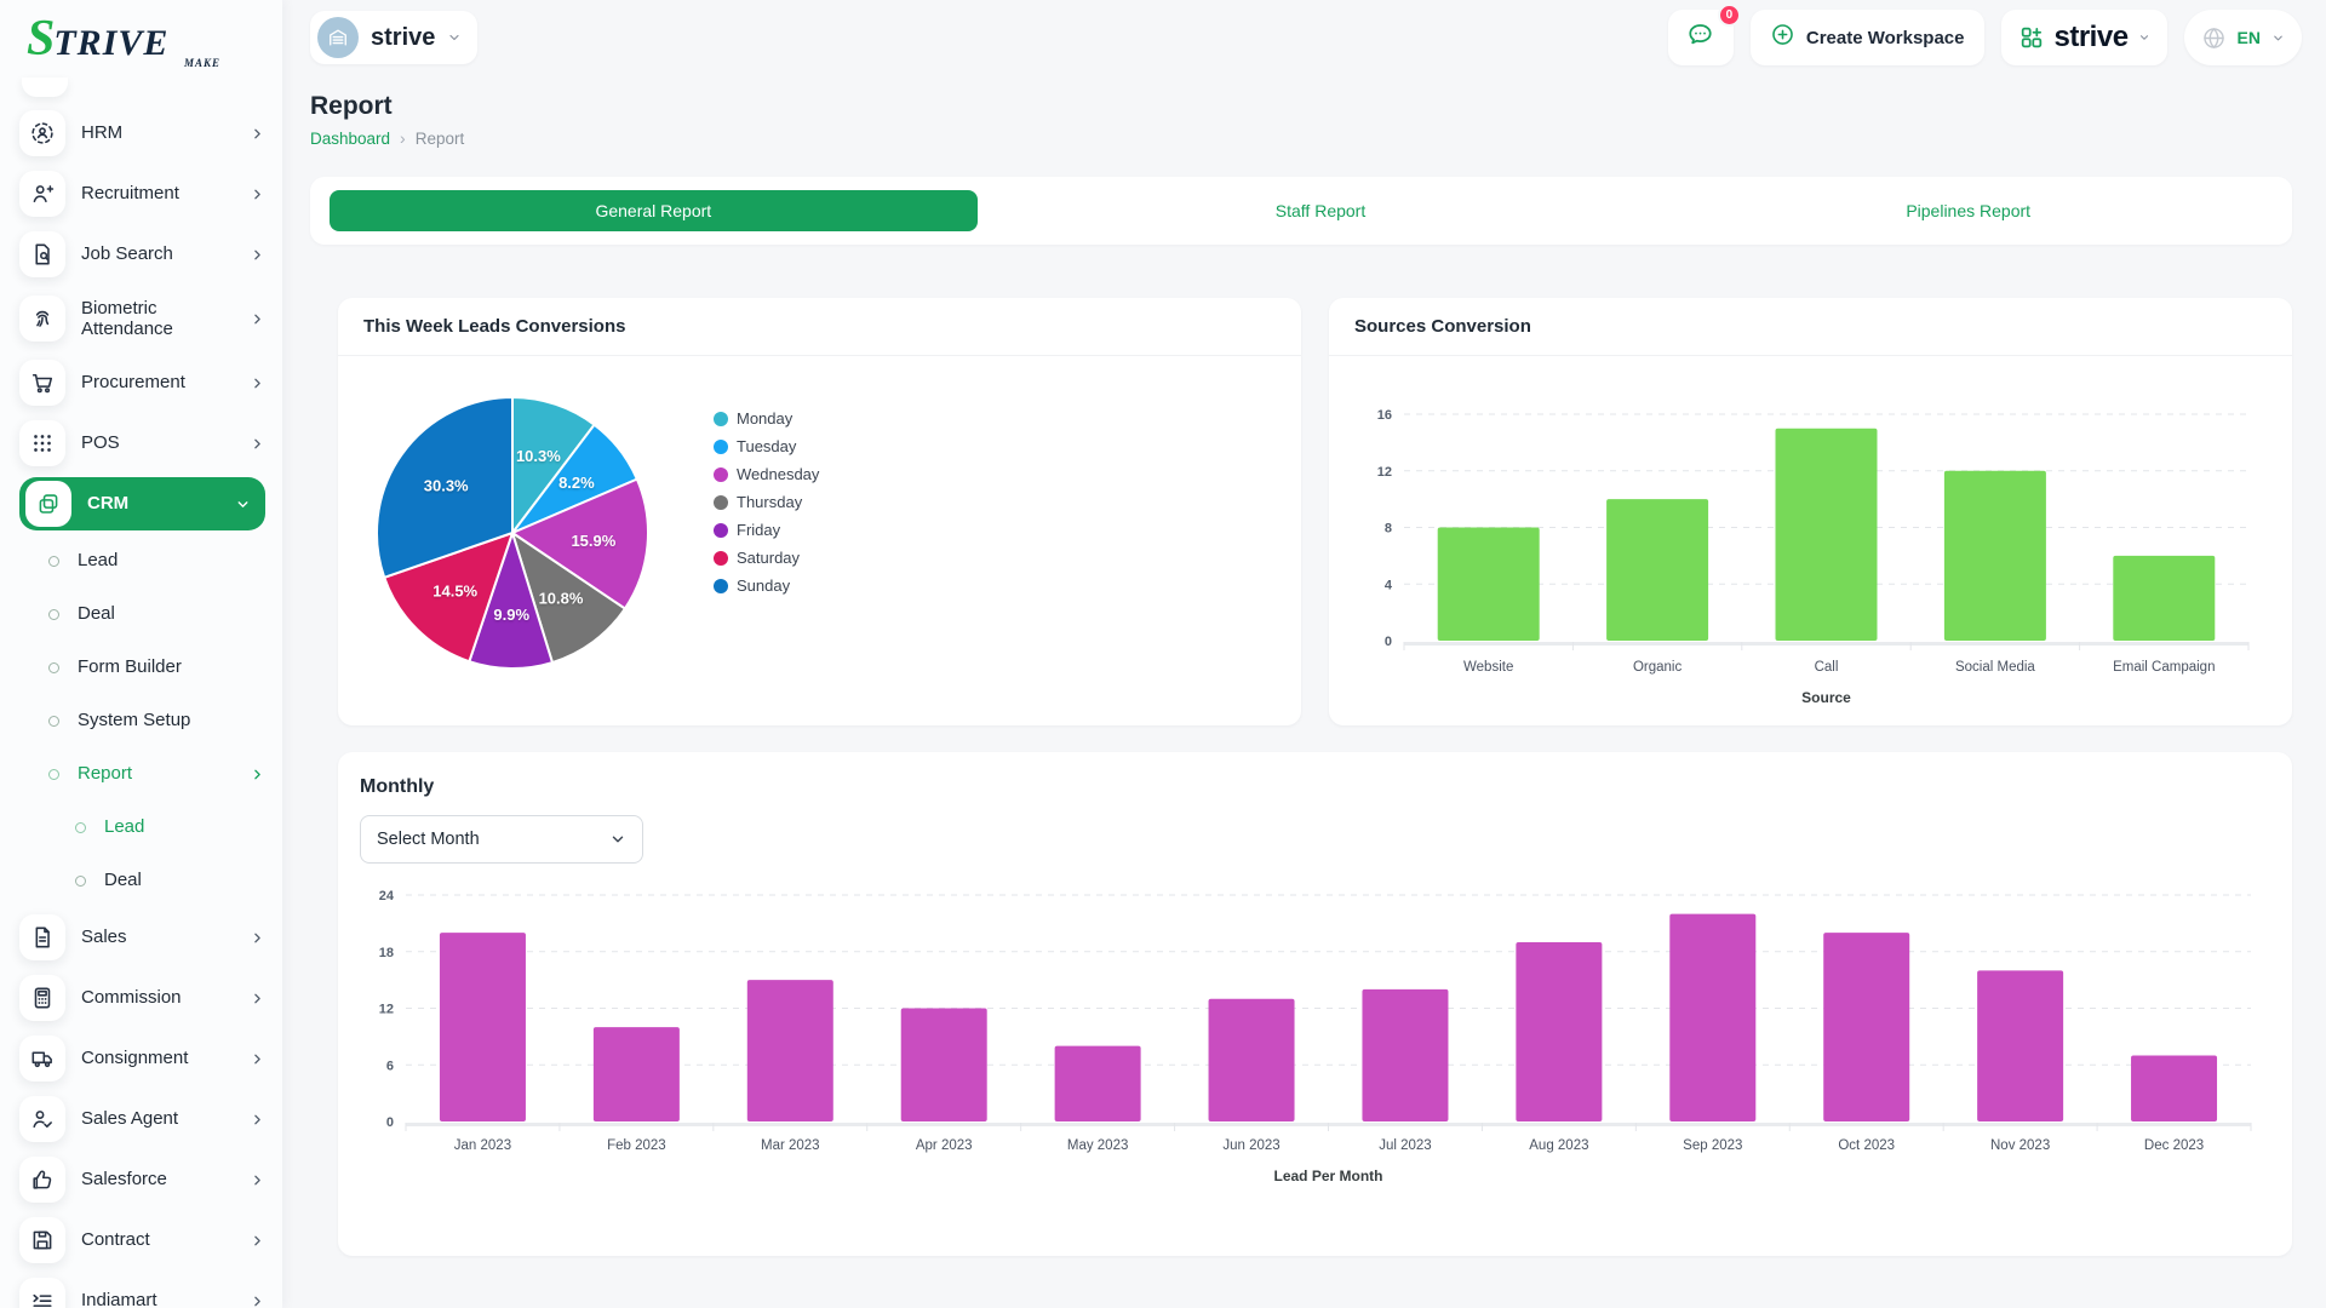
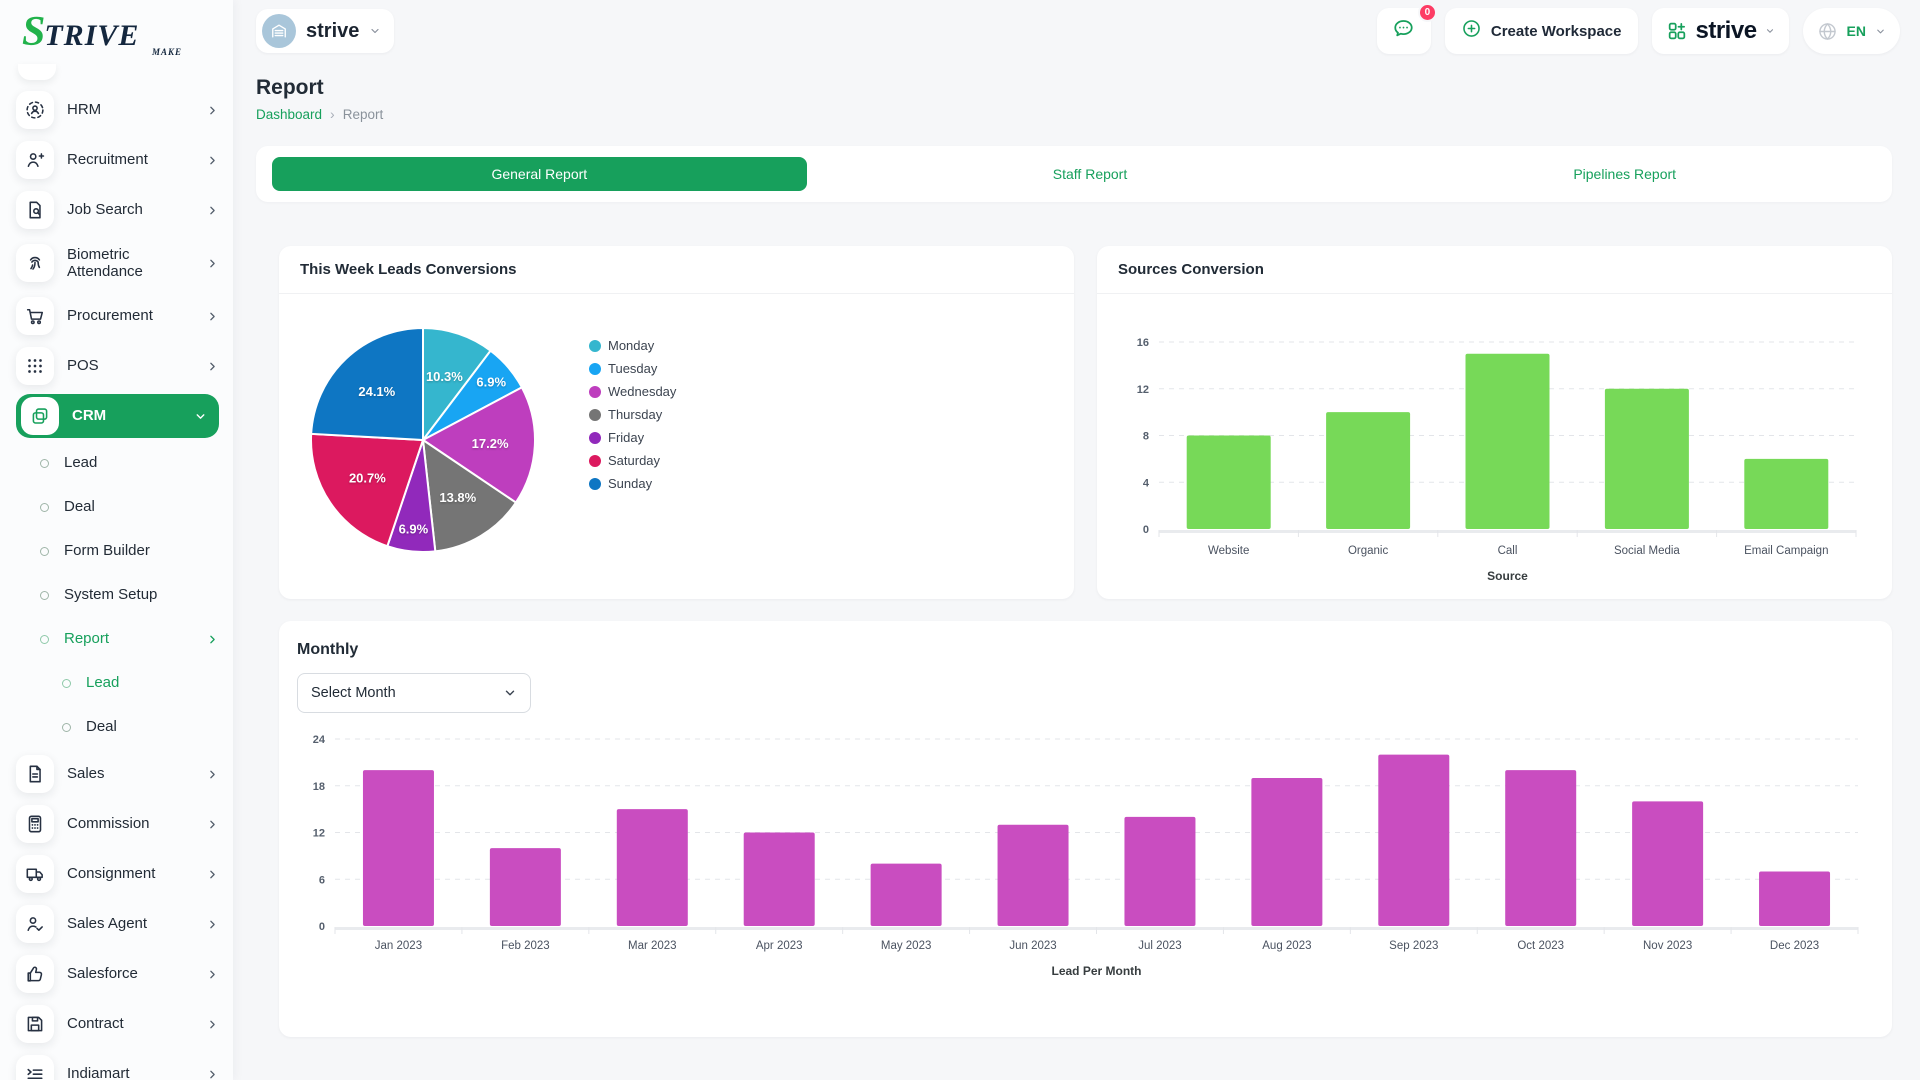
This Week Leads Conversions/Tuesday: 8.2% -> 6.9%
This Week Leads Conversions/Wednesday: 15.9% -> 17.2%
This Week Leads Conversions/Thursday: 10.8% -> 13.8%
This Week Leads Conversions/Friday: 9.9% -> 6.9%
This Week Leads Conversions/Saturday: 14.5% -> 20.7%
This Week Leads Conversions/Sunday: 30.3% -> 24.1%
